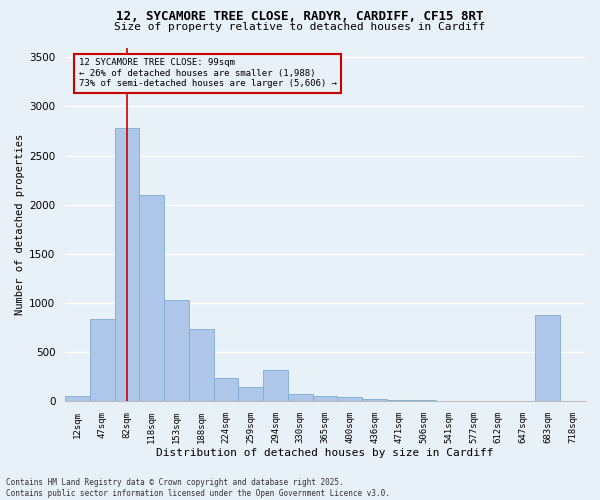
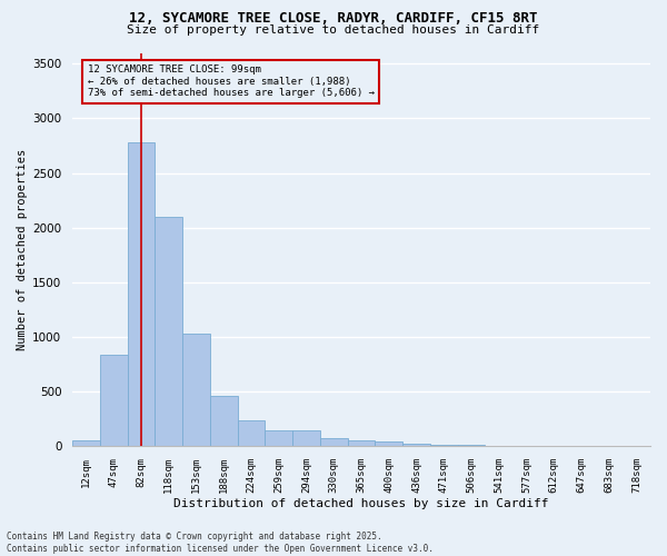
188sqm: 740 -> 460
294sqm: 320 -> 150
683sqm: 880 -> 0
